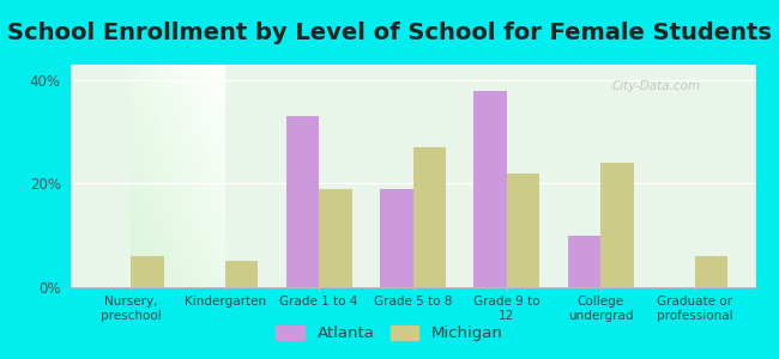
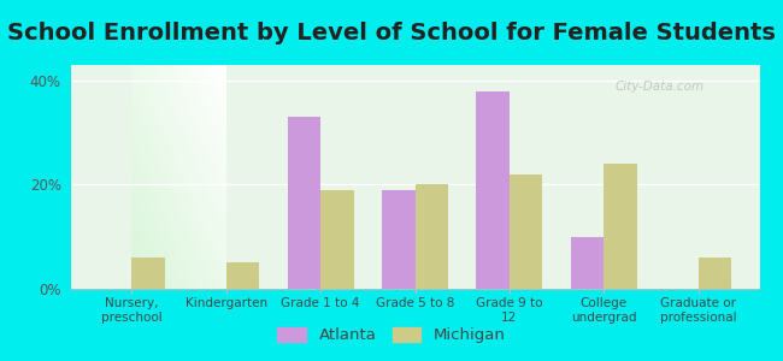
Michigan/Grade 5 to 8: 27% -> 20%
